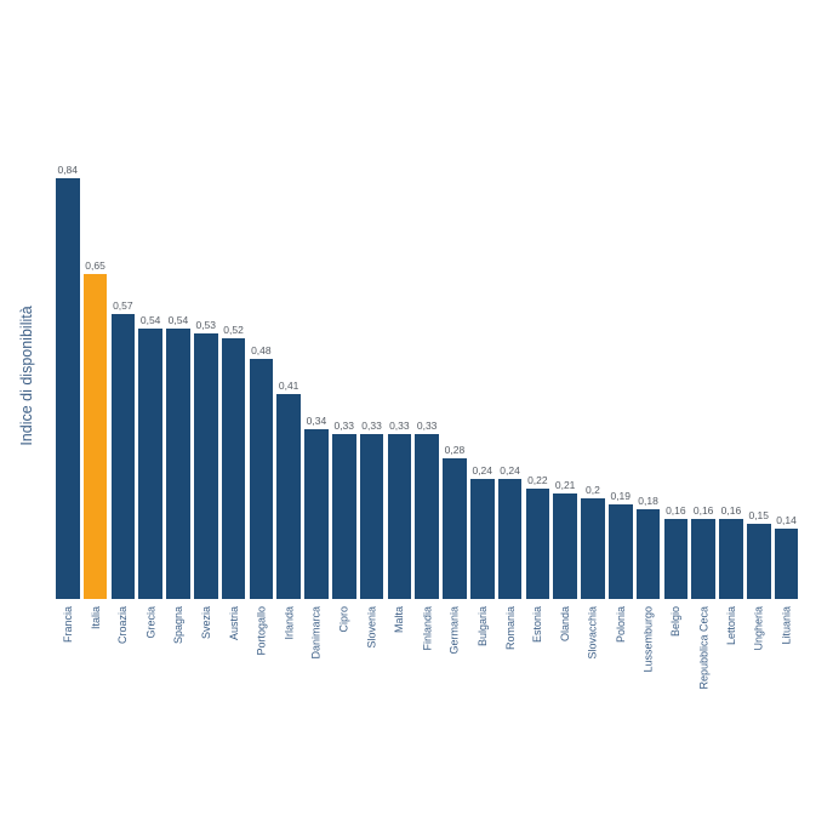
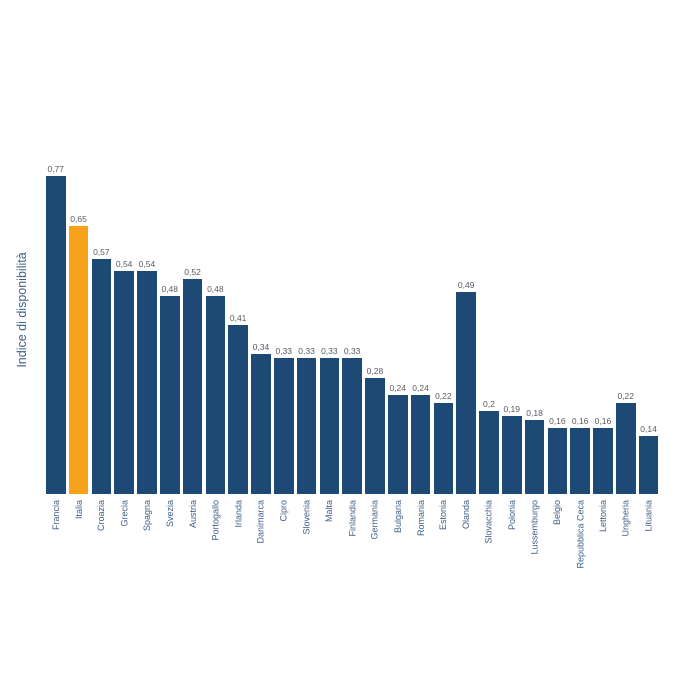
Francia: 0,84 -> 0,77
Svezia: 0,53 -> 0,48
Olanda: 0,21 -> 0,49
Ungheria: 0,15 -> 0,22
